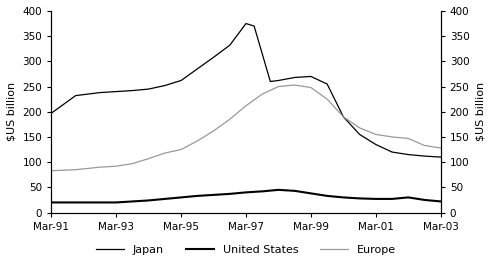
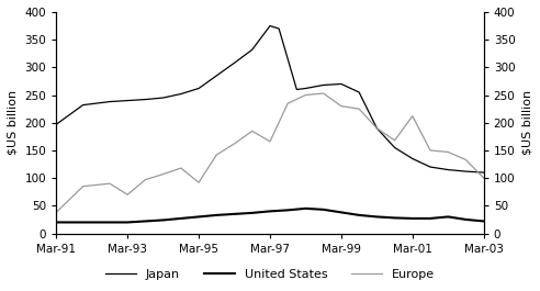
Europe/Mar-91: 83 -> 38
Europe/Mar-93: 92 -> 70
Europe/Mar-95: 125 -> 92
Europe/Mar-97: 212 -> 166
Europe/Mar-99: 248 -> 230
Europe/Mar-01: 155 -> 212
Europe/Mar-03: 128 -> 100
